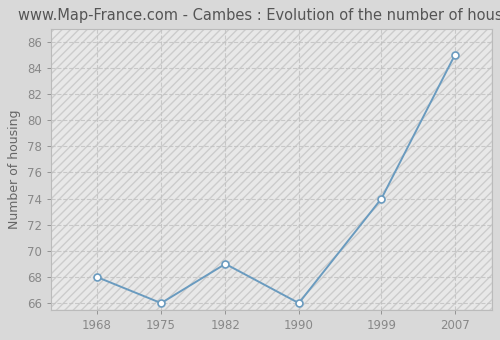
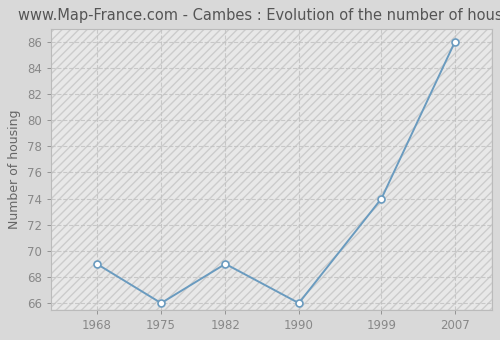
1968: 68 -> 69
2007: 85 -> 86
